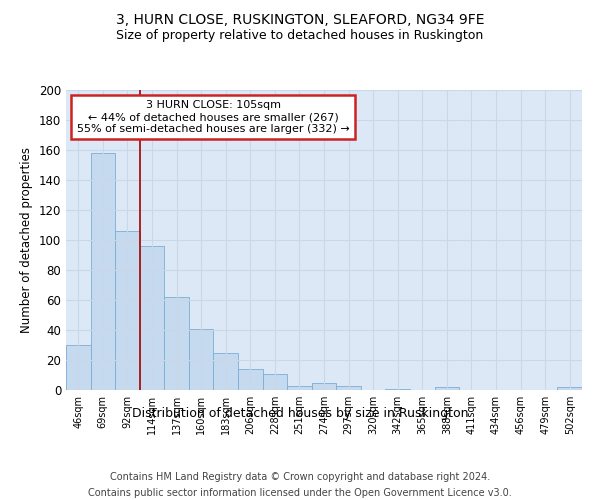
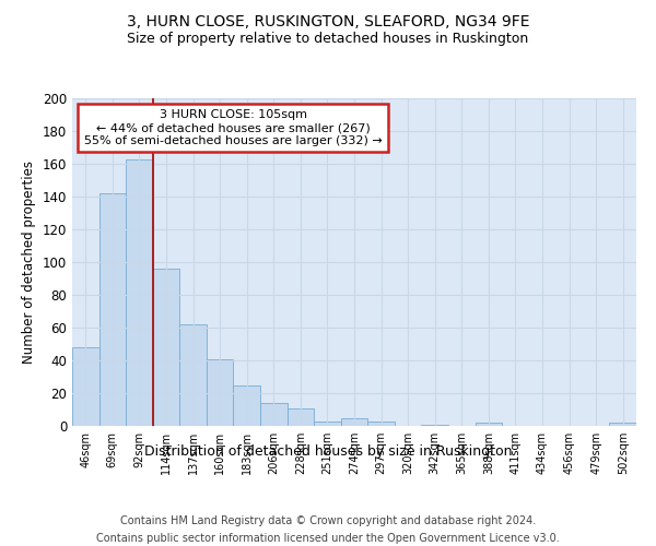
46sqm: 30 -> 48
69sqm: 158 -> 142
92sqm: 106 -> 163
